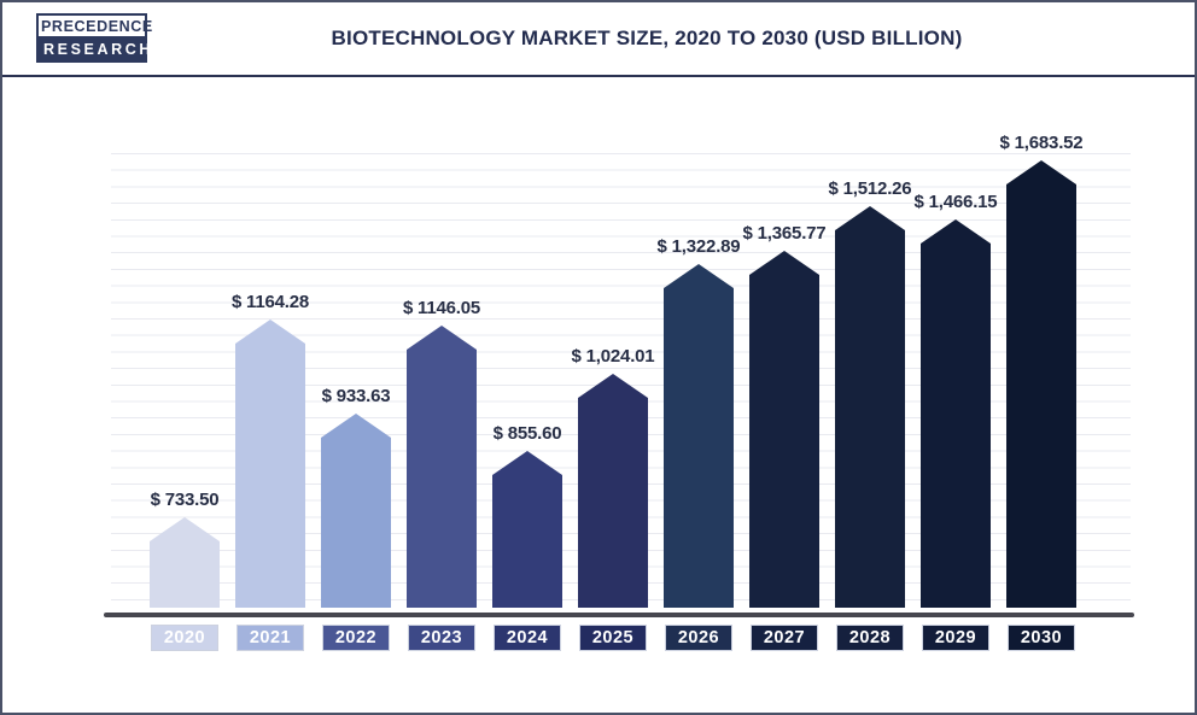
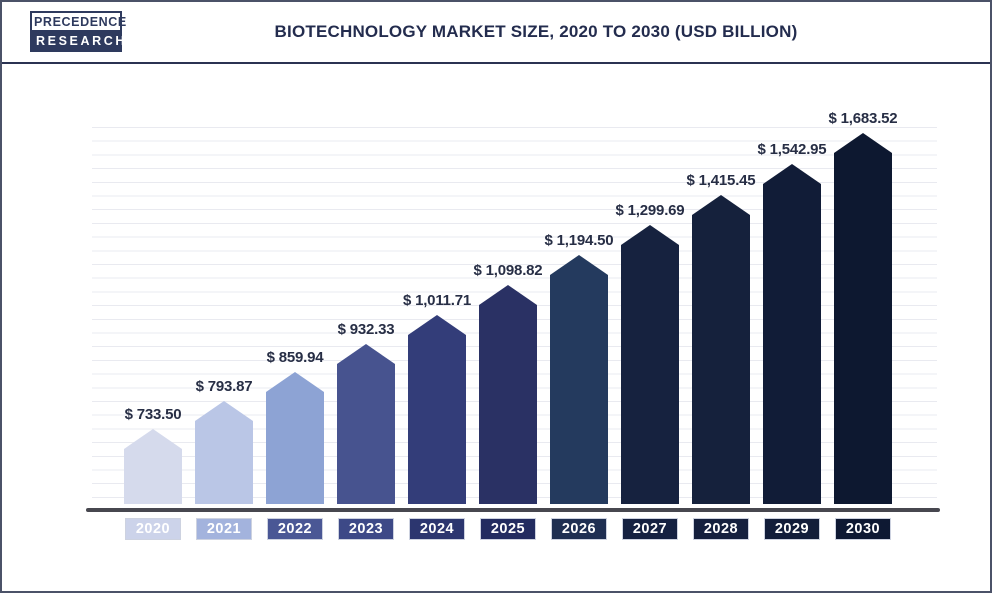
2021: 1164.28 -> 793.87
2022: 933.63 -> 859.94
2023: 1146.05 -> 932.33
2024: 855.60 -> 1,011.71
2025: 1,024.01 -> 1,098.82
2026: 1,322.89 -> 1,194.50
2027: 1,365.77 -> 1,299.69
2028: 1,512.26 -> 1,415.45
2029: 1,466.15 -> 1,542.95
